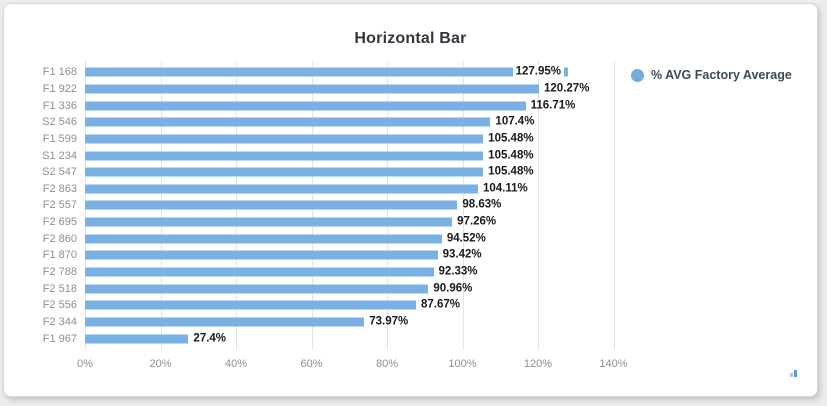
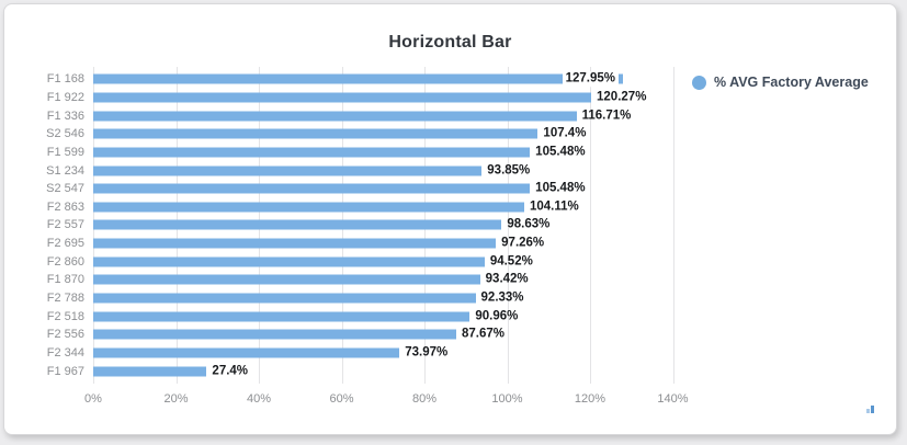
S1 234: 105.48% -> 93.85%
